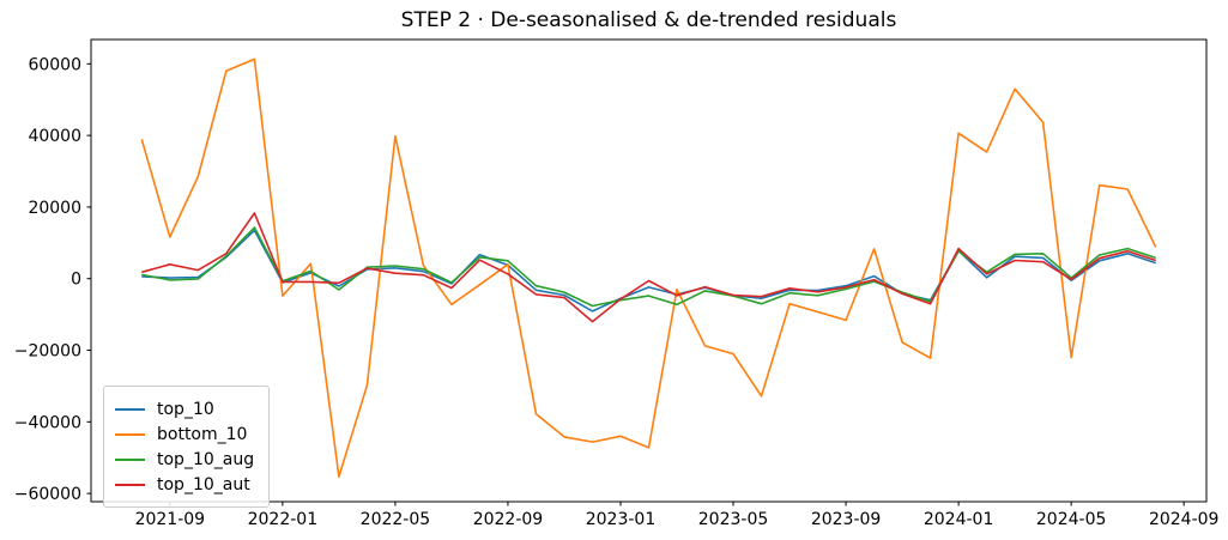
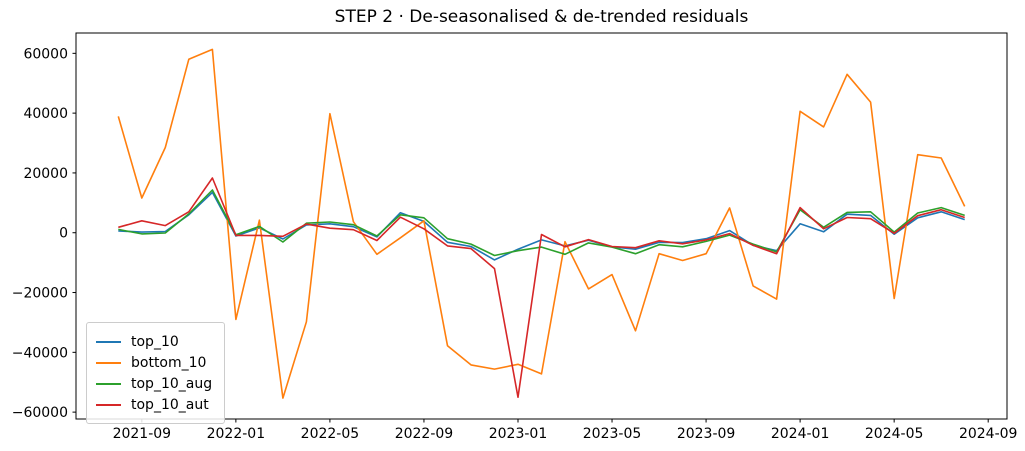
bottom_10/2022-01: -5000 -> -29000
top_10_aut/2023-01: -6000 -> -55000
bottom_10/2023-05: -21000 -> -14000
bottom_10/2023-09: -12000 -> -7000
top_10/2024-01: 8000 -> 3000
